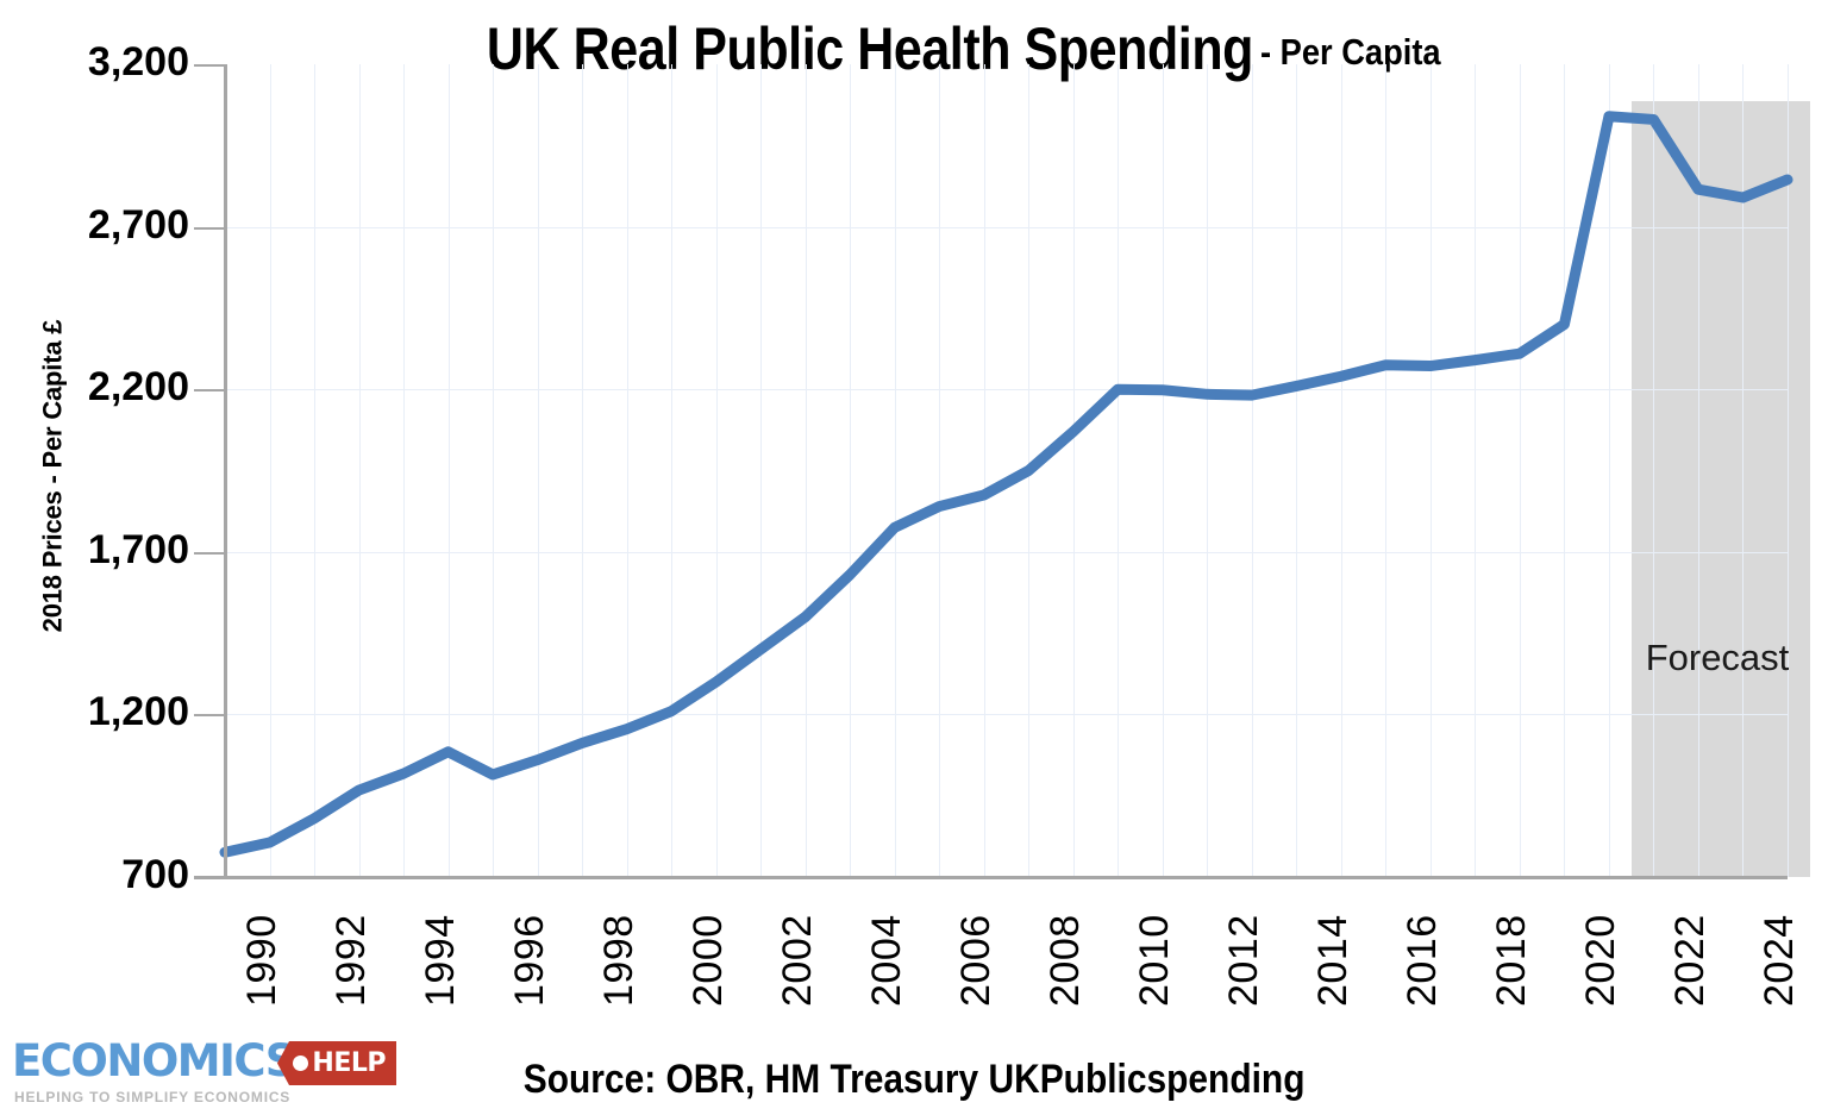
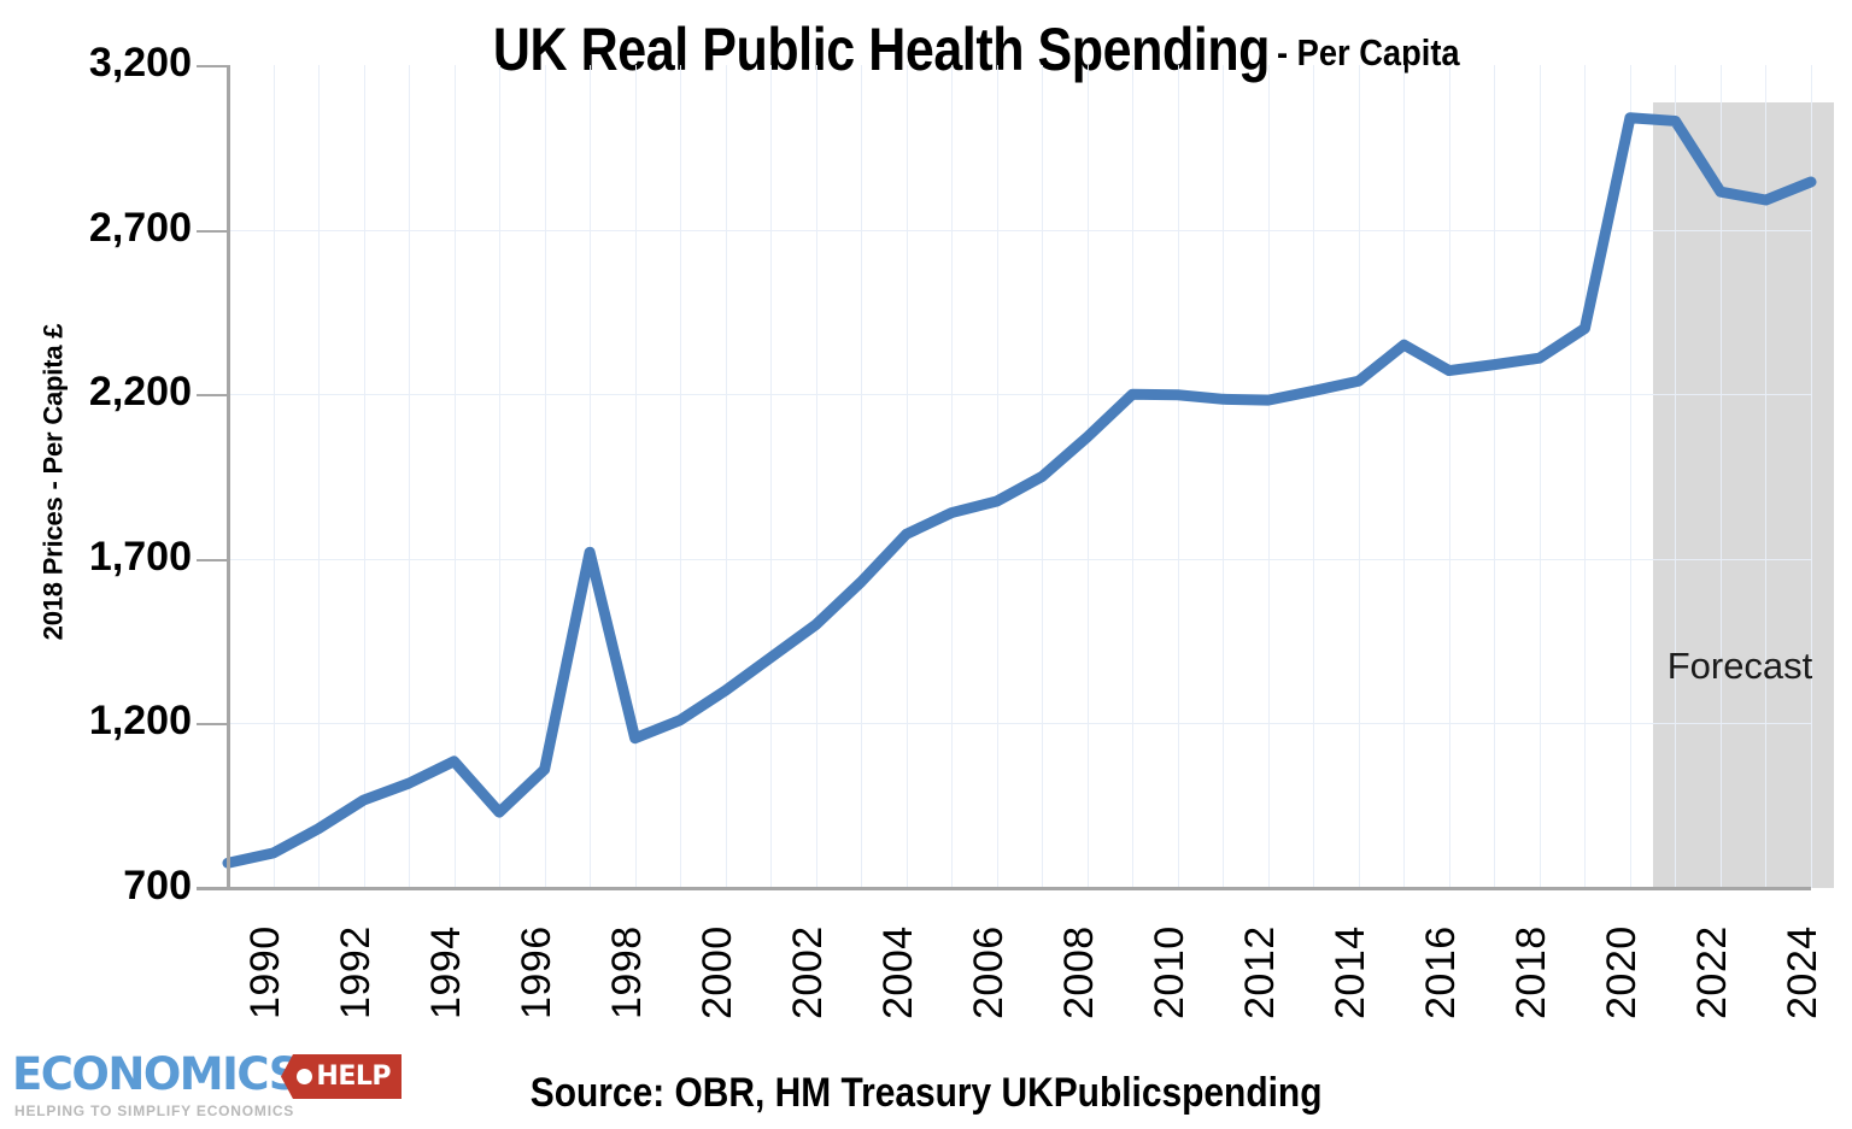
1996: 1020 -> 930
1998: 1110 -> 1720
2016: 2280 -> 2350
